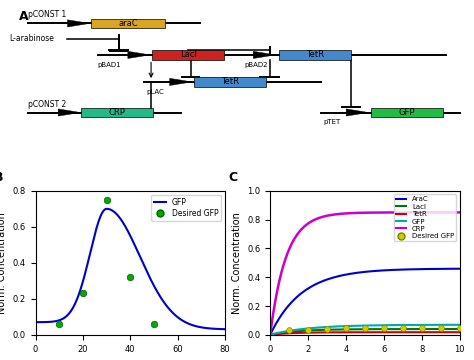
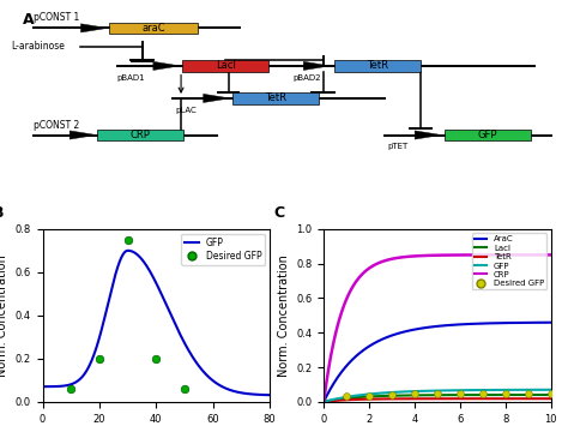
Desired GFP/20: 0.23 -> 0.20
Desired GFP/40: 0.32 -> 0.20
